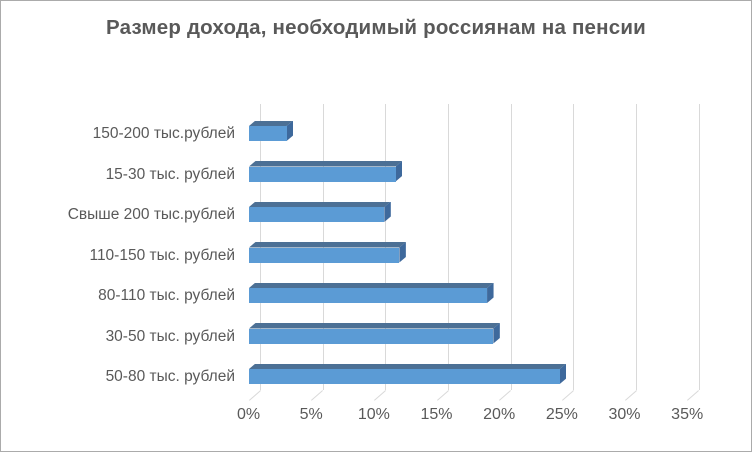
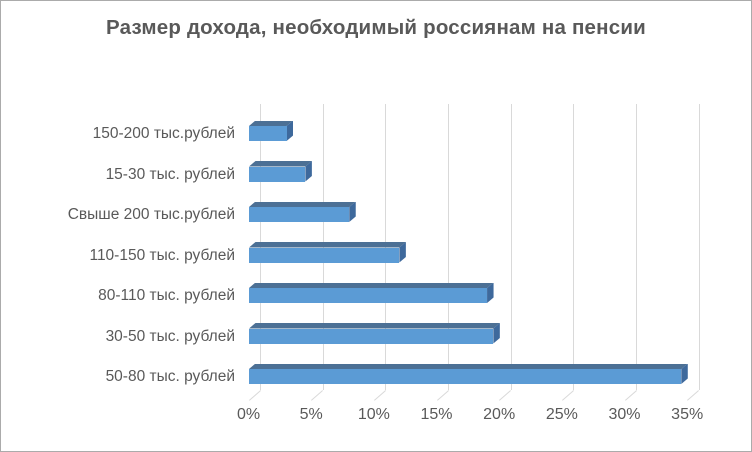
15-30 тыс. рублей: 11.7% -> 4.5%
Свыше 200 тыс.рублей: 10.8% -> 8.0%
50-80 тыс. рублей: 24.8% -> 34.5%
